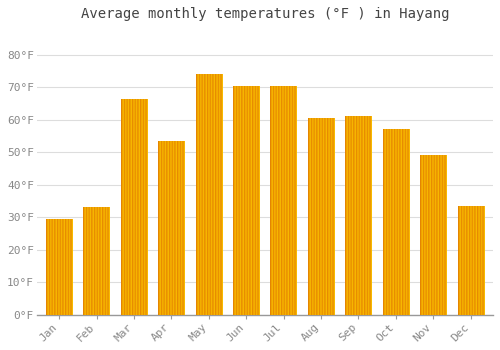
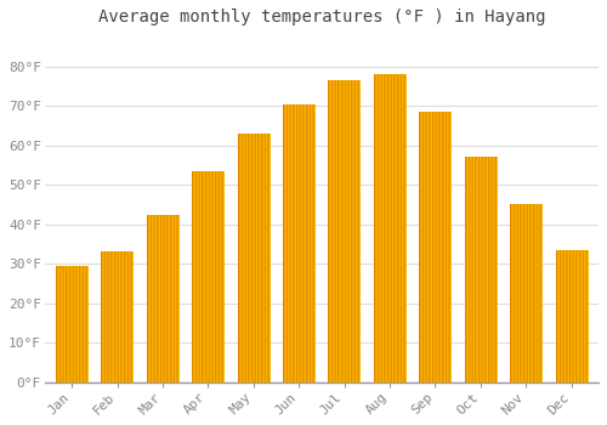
Mar: 66.5°F -> 42.5°F
May: 74.0°F -> 63.0°F
Jul: 70.5°F -> 76.5°F
Aug: 60.5°F -> 78.0°F
Sep: 61.0°F -> 68.5°F
Nov: 49.0°F -> 45.0°F
